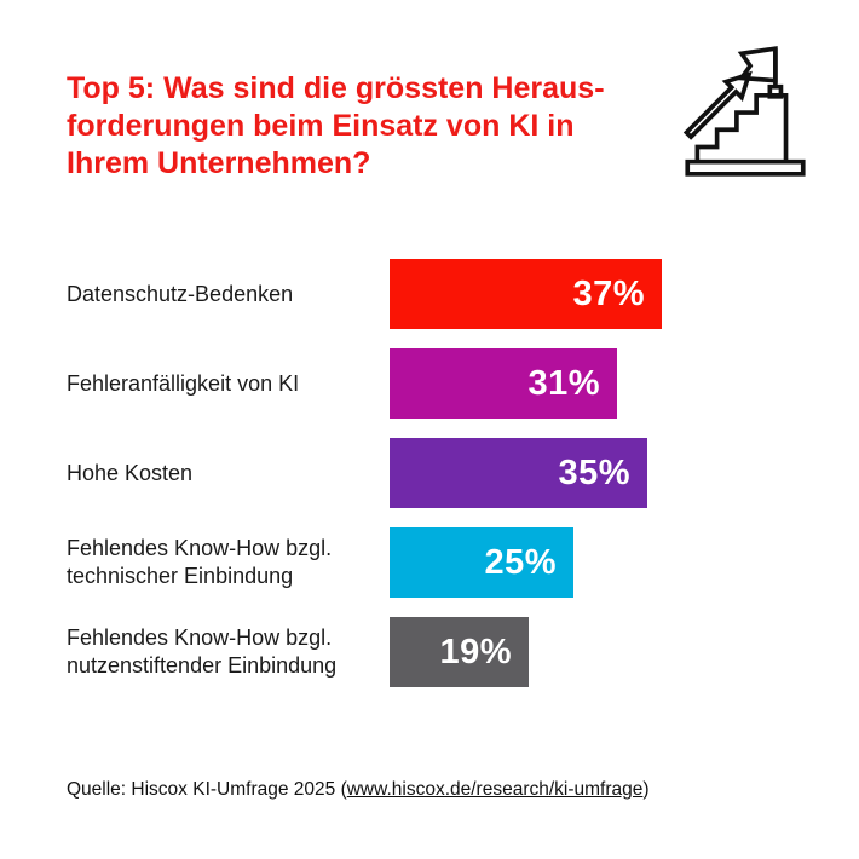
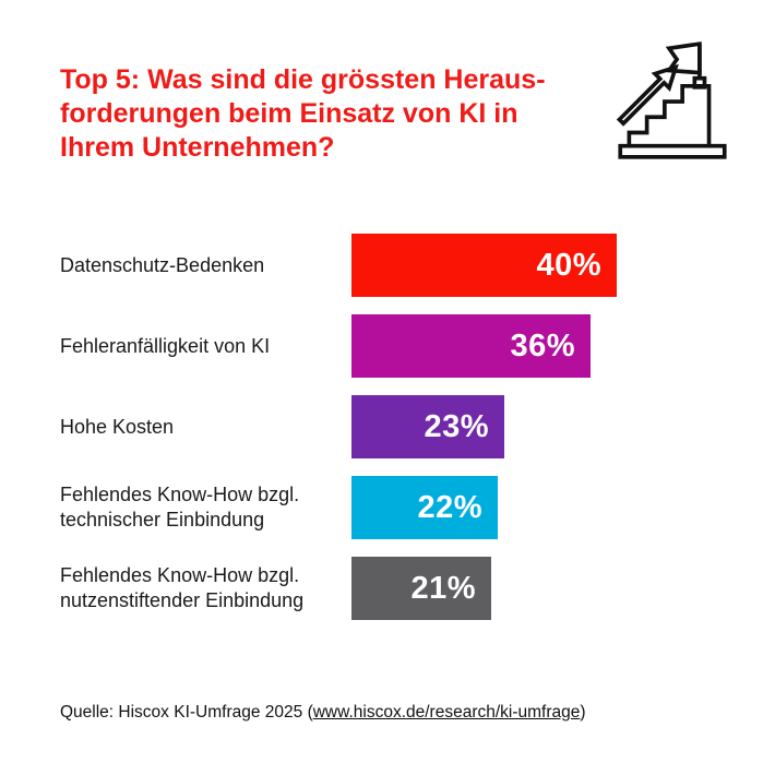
Datenschutz-Bedenken: 37% -> 40%
Fehleranfälligkeit von KI: 31% -> 36%
Hohe Kosten: 35% -> 23%
Fehlendes Know-How bzgl. technischer Einbindung: 25% -> 22%
Fehlendes Know-How bzgl. nutzenstiftender Einbindung: 19% -> 21%
